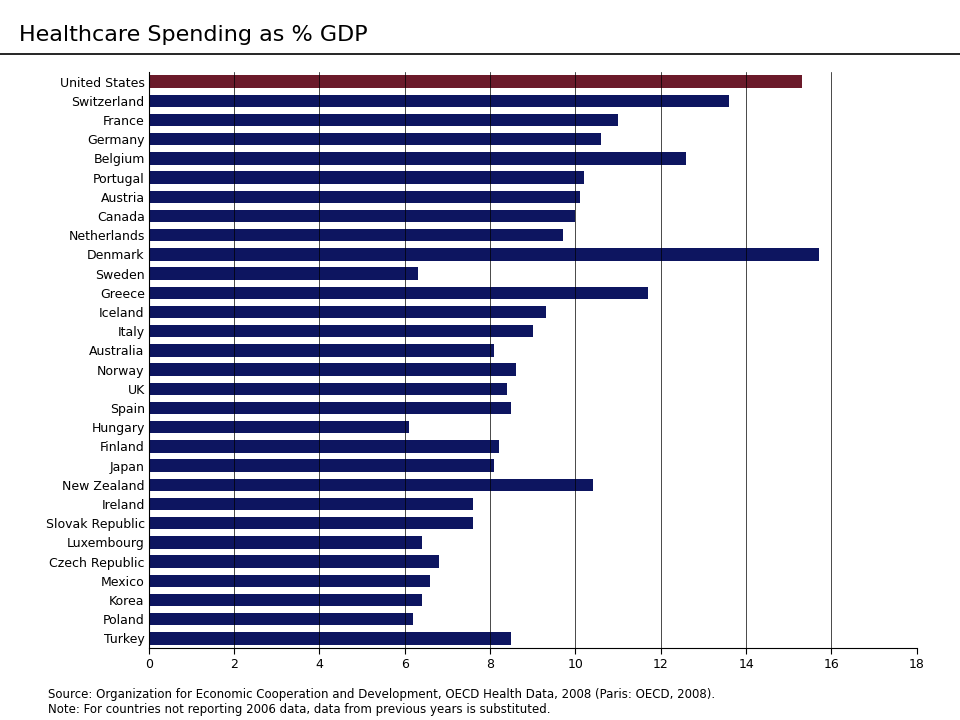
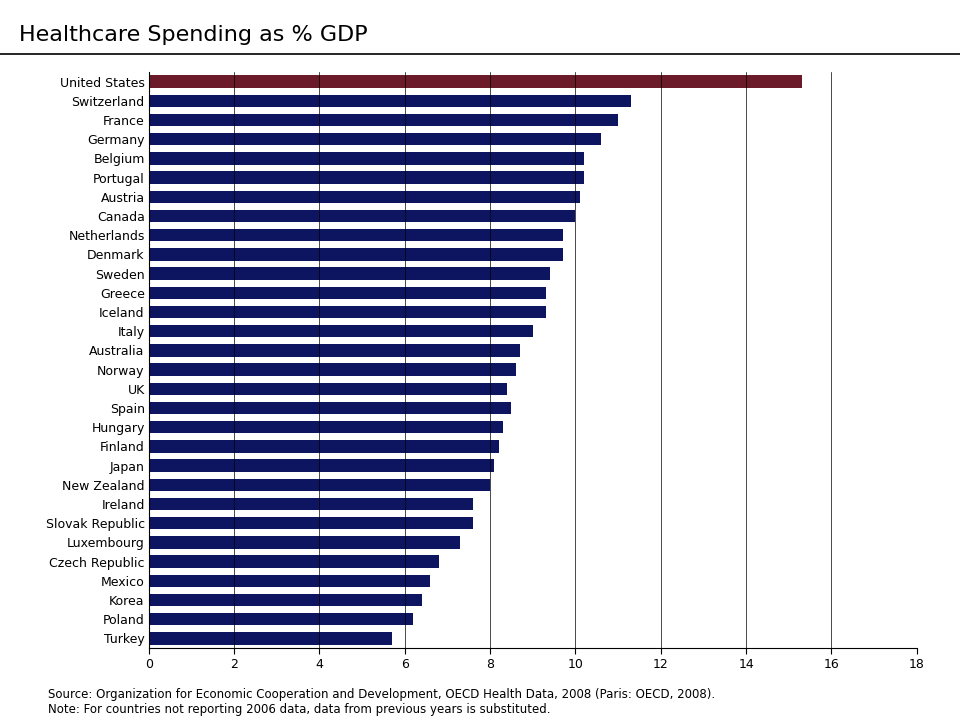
Switzerland: 13.6 -> 11.3
Belgium: 12.6 -> 10.2
Denmark: 15.7 -> 9.7
Sweden: 6.3 -> 9.4
Greece: 11.7 -> 9.3
Australia: 8.1 -> 8.7
Hungary: 6.1 -> 8.3
New Zealand: 10.4 -> 8.0
Luxembourg: 6.4 -> 7.3
Turkey: 8.5 -> 5.7
